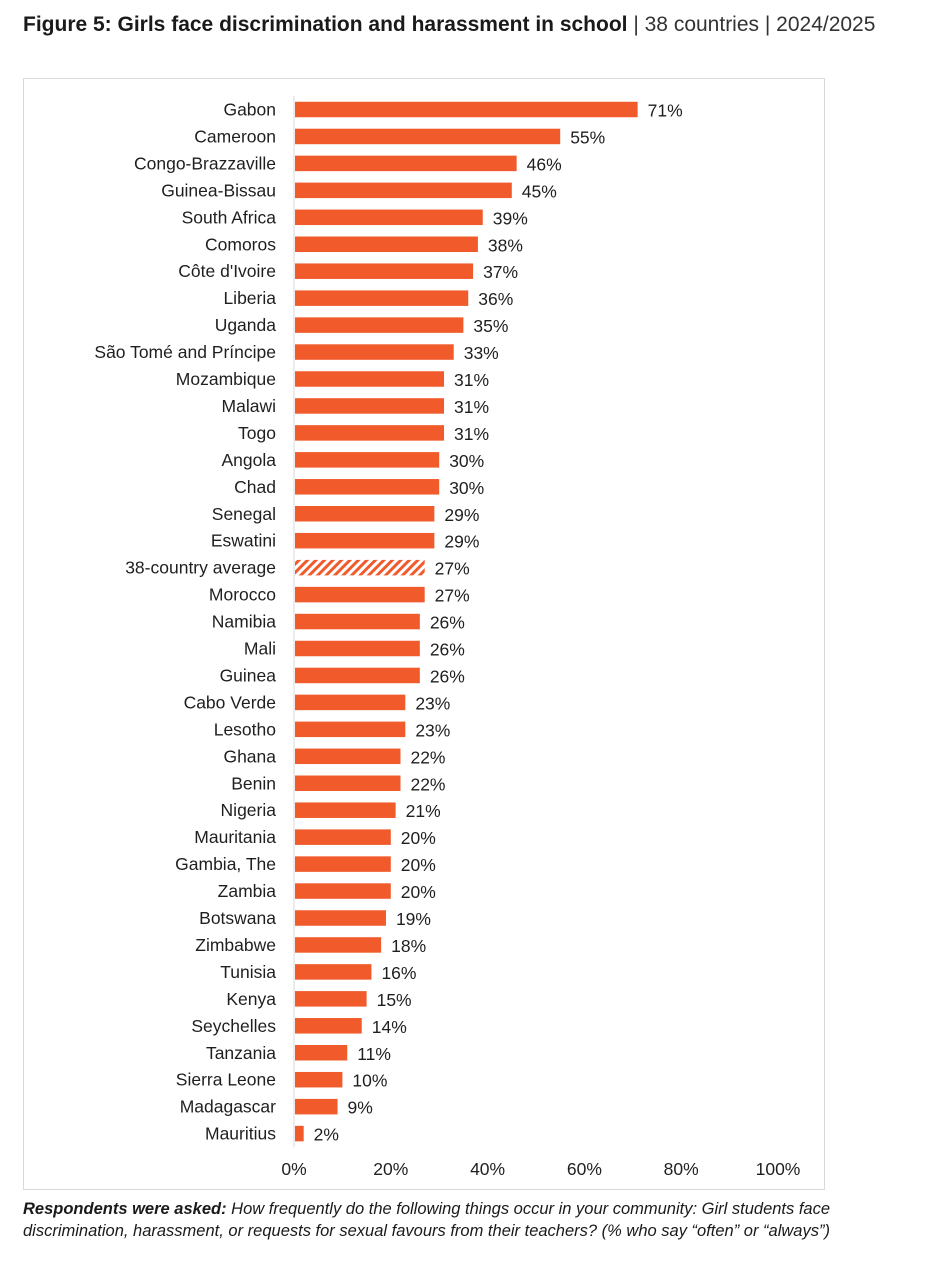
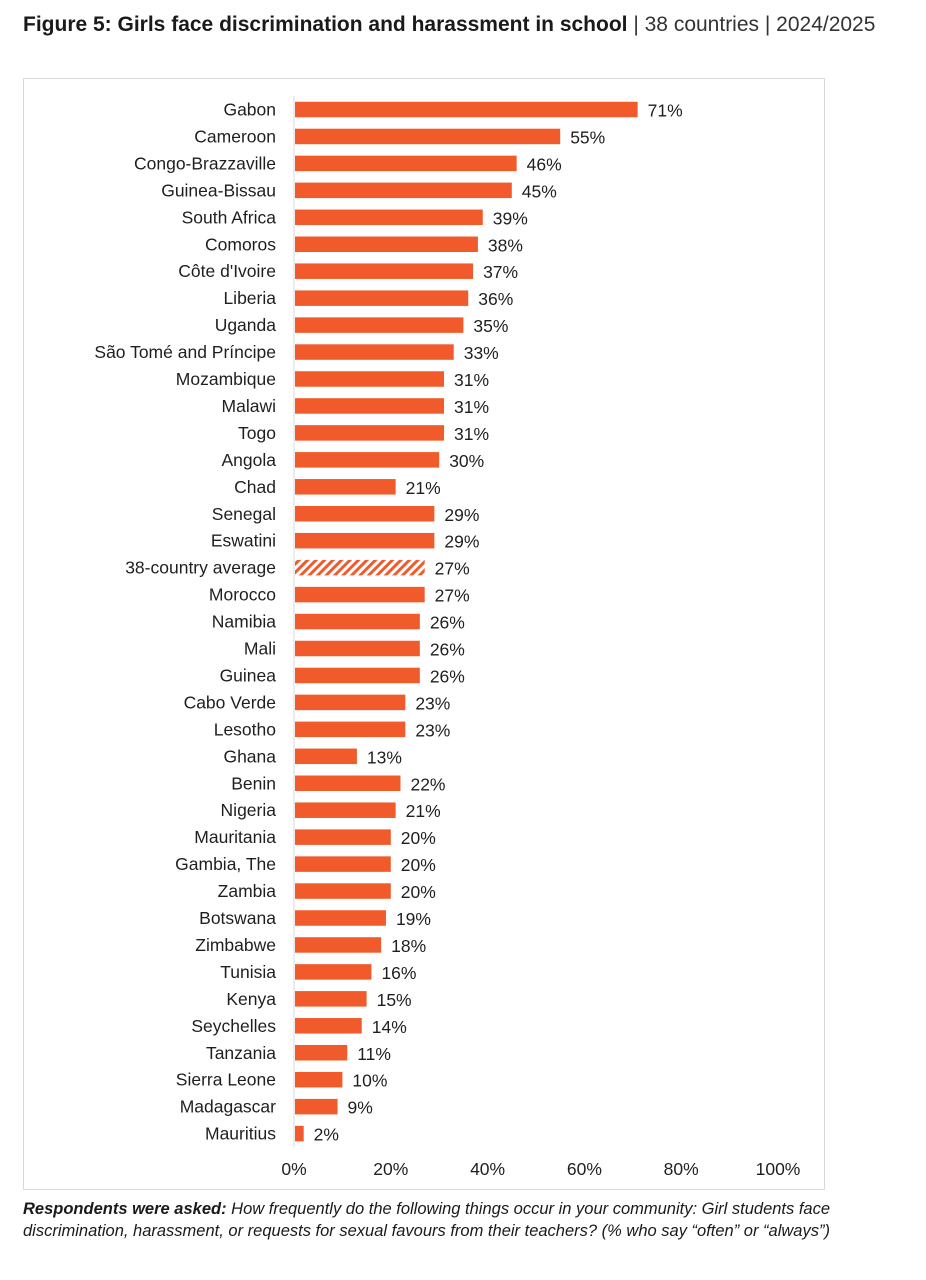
Chad: 30% -> 21%
Ghana: 22% -> 13%
